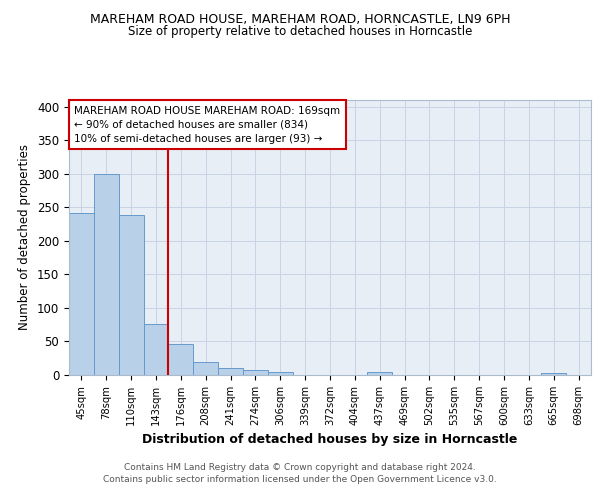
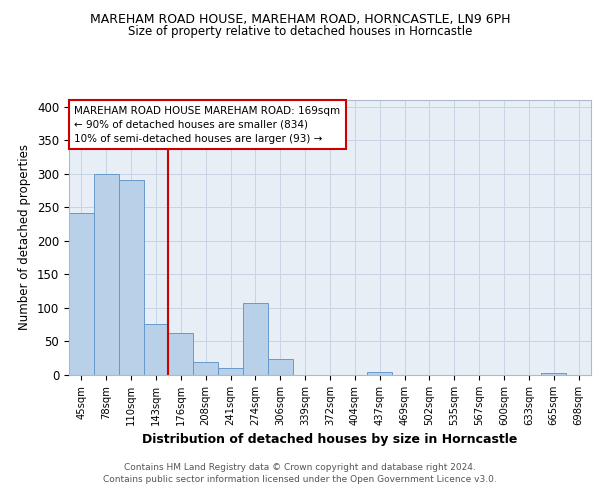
110sqm: 239 -> 290
176sqm: 46 -> 62
274sqm: 8 -> 108
306sqm: 5 -> 24
